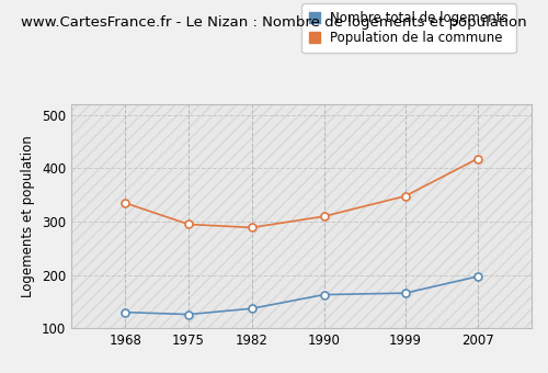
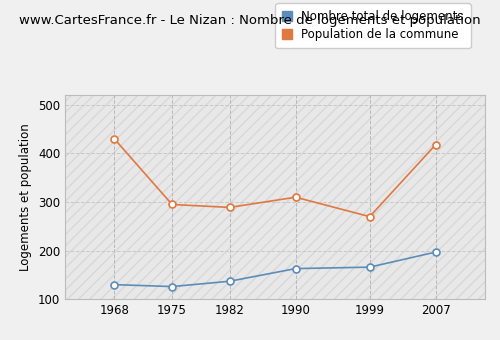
Population de la commune/1968: 335 -> 430
Population de la commune/1999: 348 -> 270
